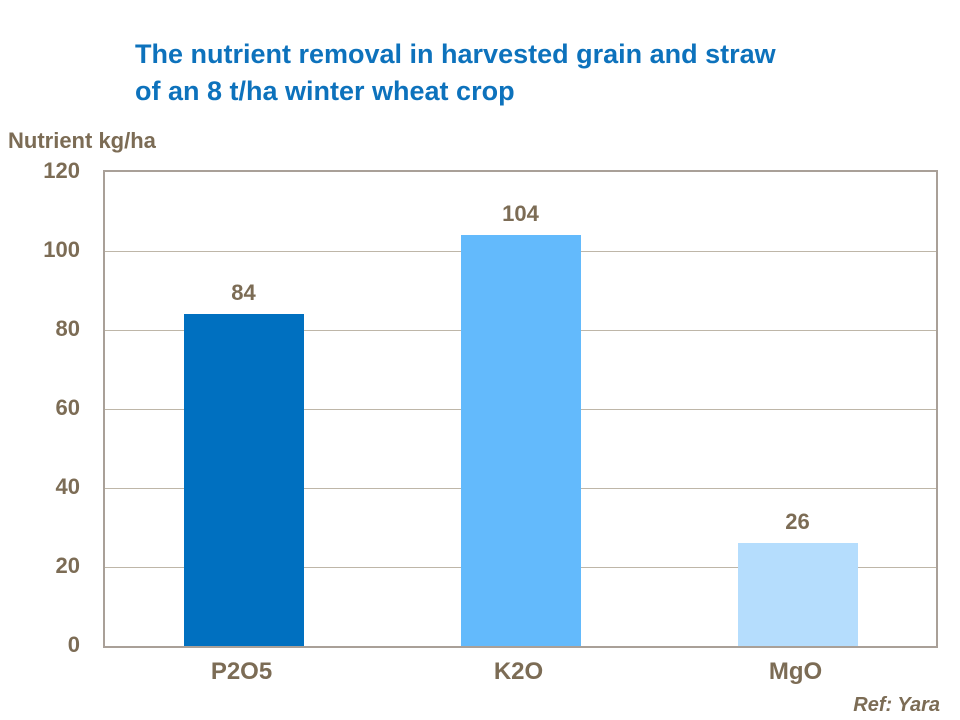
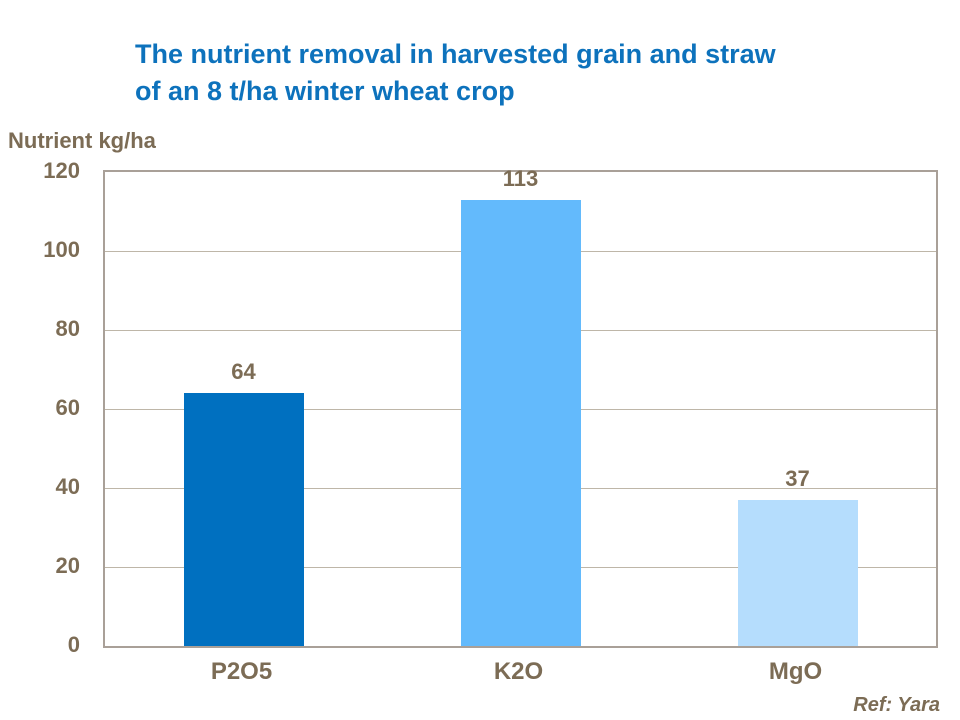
P2O5: 84 -> 64
K2O: 104 -> 113
MgO: 26 -> 37
